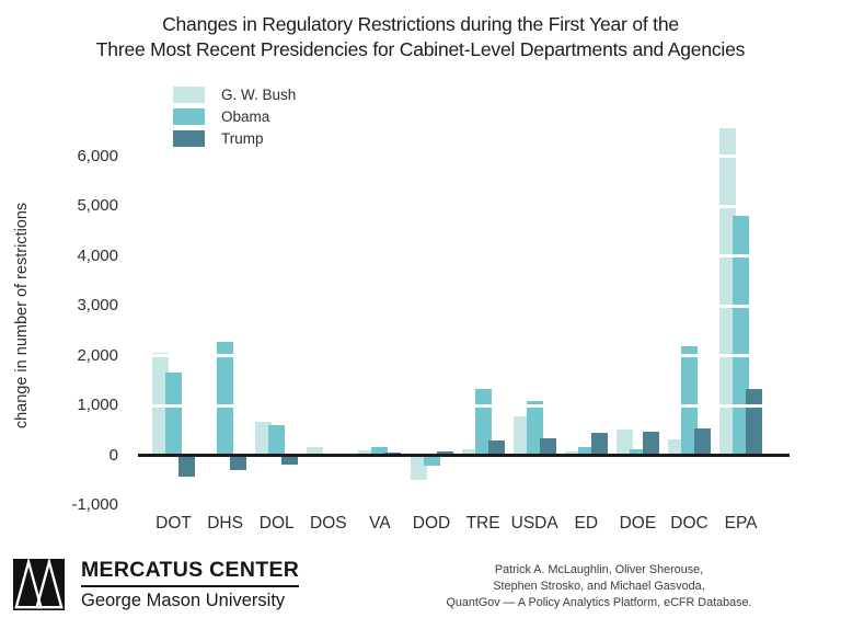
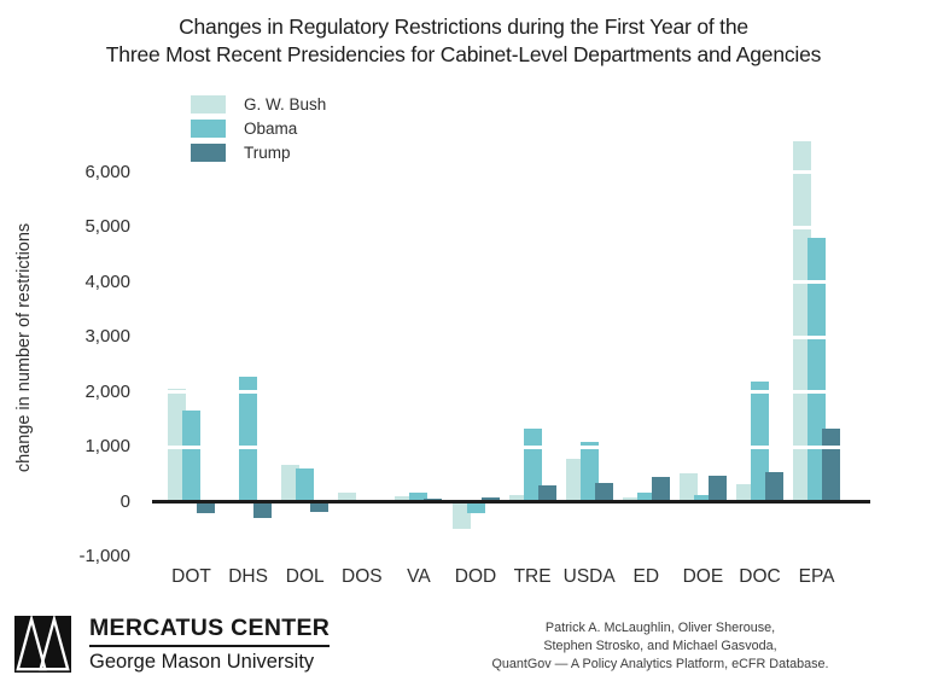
Trump/DOT: -400 -> -200
